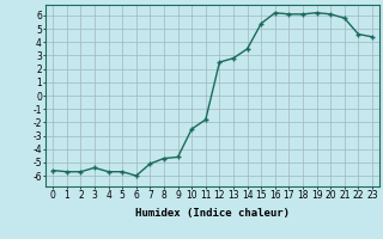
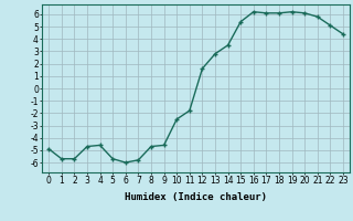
0: -5.6 -> -4.9
3: -5.4 -> -4.7
4: -5.7 -> -4.6
7: -5.1 -> -5.8
12: 2.5 -> 1.6
22: 4.6 -> 5.1
